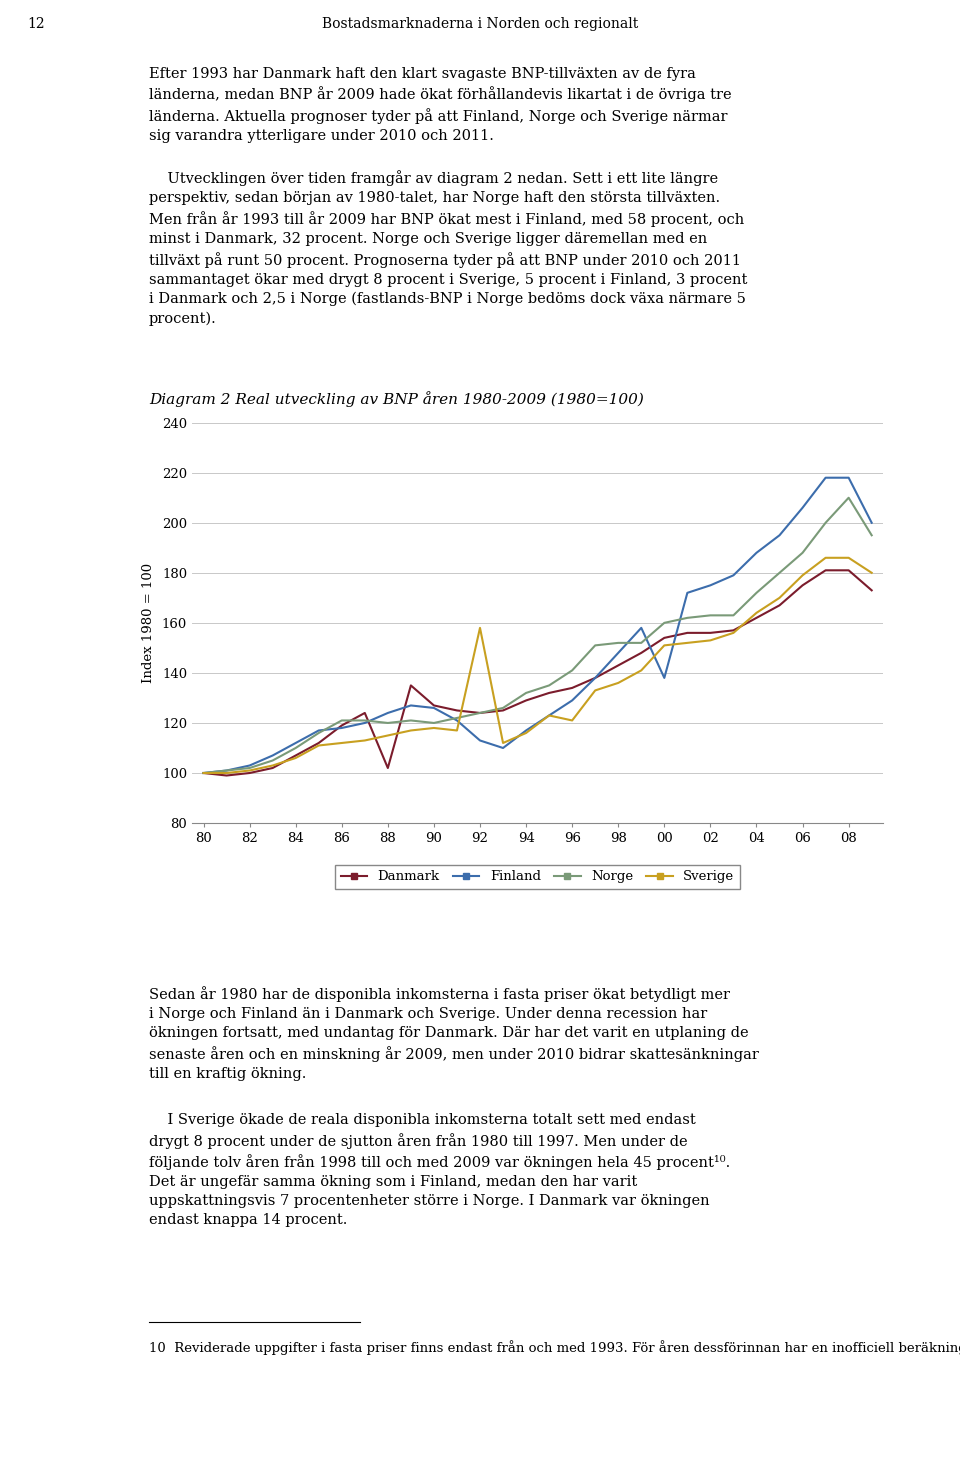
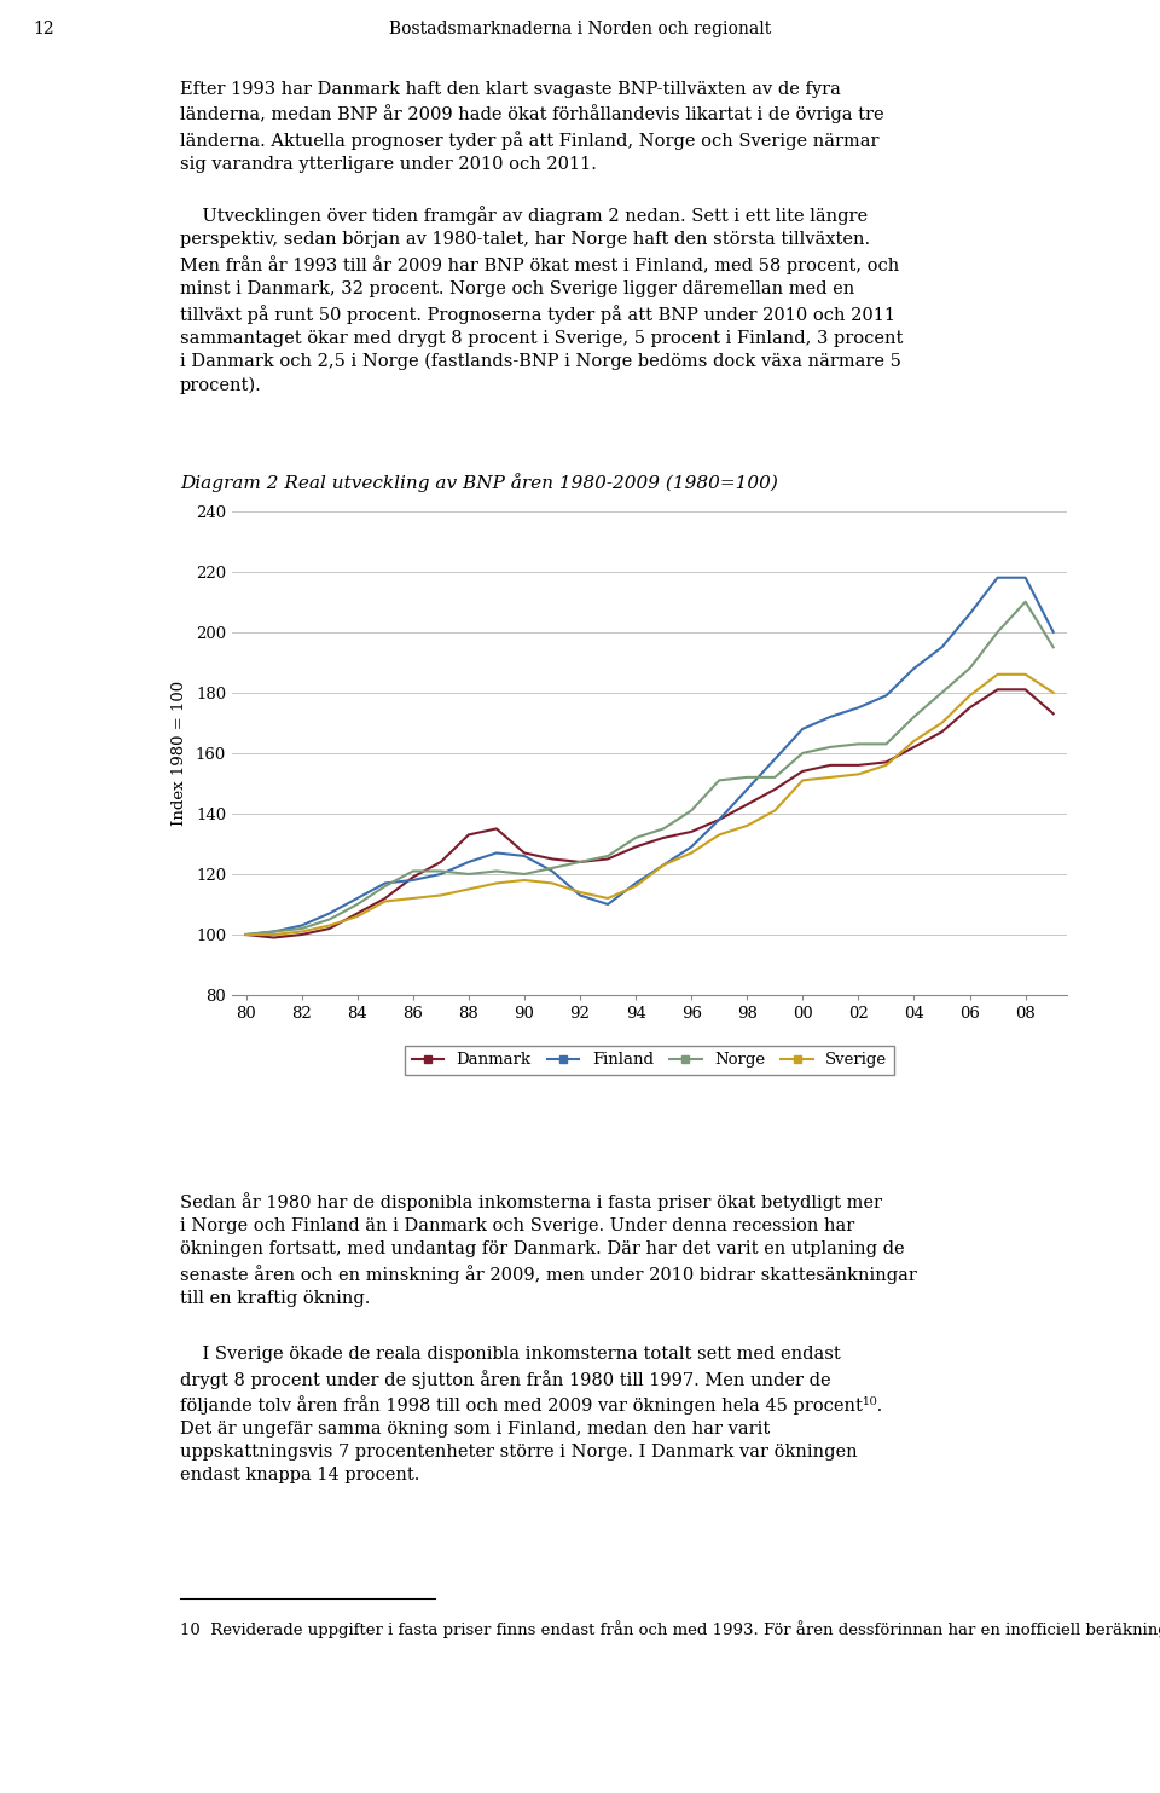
Danmark/88: 102 -> 133
Sverige/92: 158 -> 114
Sverige/96: 121 -> 127
Finland/00: 138 -> 168
